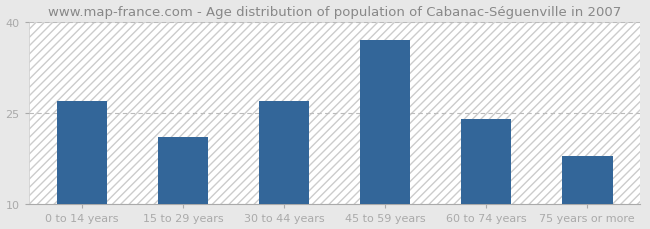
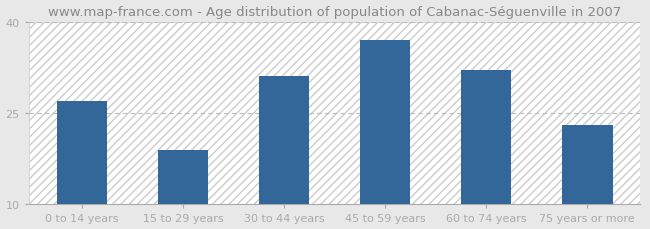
15 to 29 years: 21 -> 19
30 to 44 years: 27 -> 31
60 to 74 years: 24 -> 32
75 years or more: 18 -> 23
